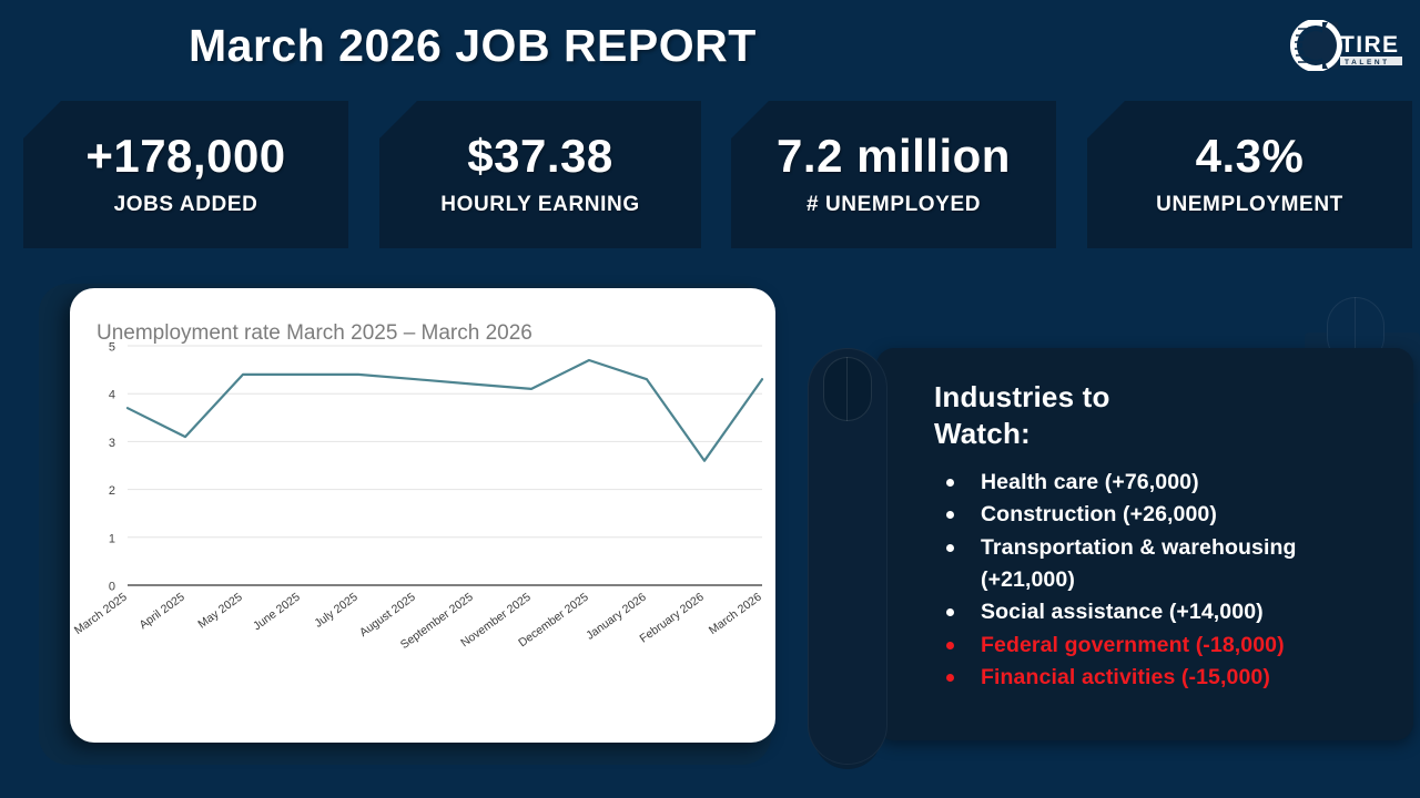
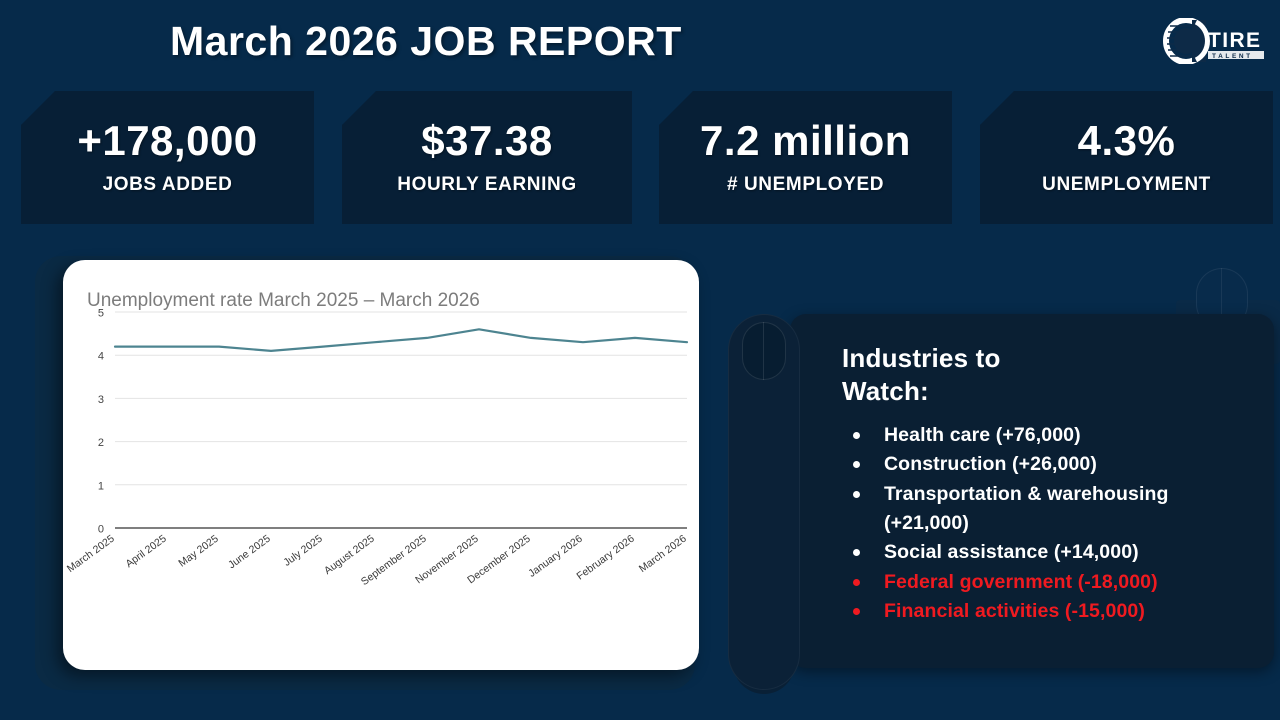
March 2025: 3.7 -> 4.2
April 2025: 3.1 -> 4.2
May 2025: 4.4 -> 4.2
June 2025: 4.4 -> 4.1
July 2025: 4.4 -> 4.2
September 2025: 4.2 -> 4.4
November 2025: 4.1 -> 4.6
December 2025: 4.7 -> 4.4
February 2026: 2.6 -> 4.4
